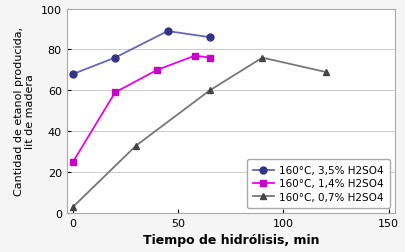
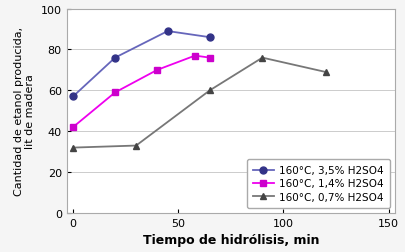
160°C, 3,5% H2SO4/0: 68 -> 57
160°C, 1,4% H2SO4/0: 25 -> 42
160°C, 0,7% H2SO4/0: 3 -> 32
